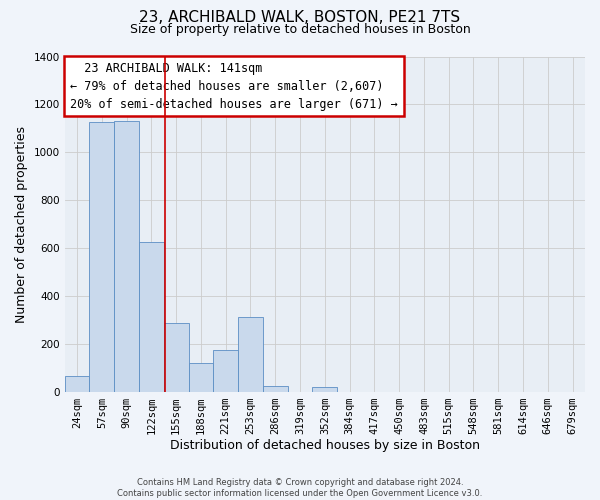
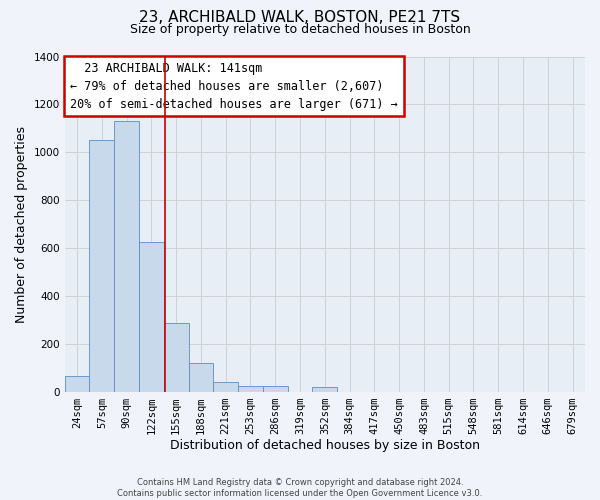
57sqm: 1125 -> 1050
221sqm: 175 -> 40
253sqm: 310 -> 25
